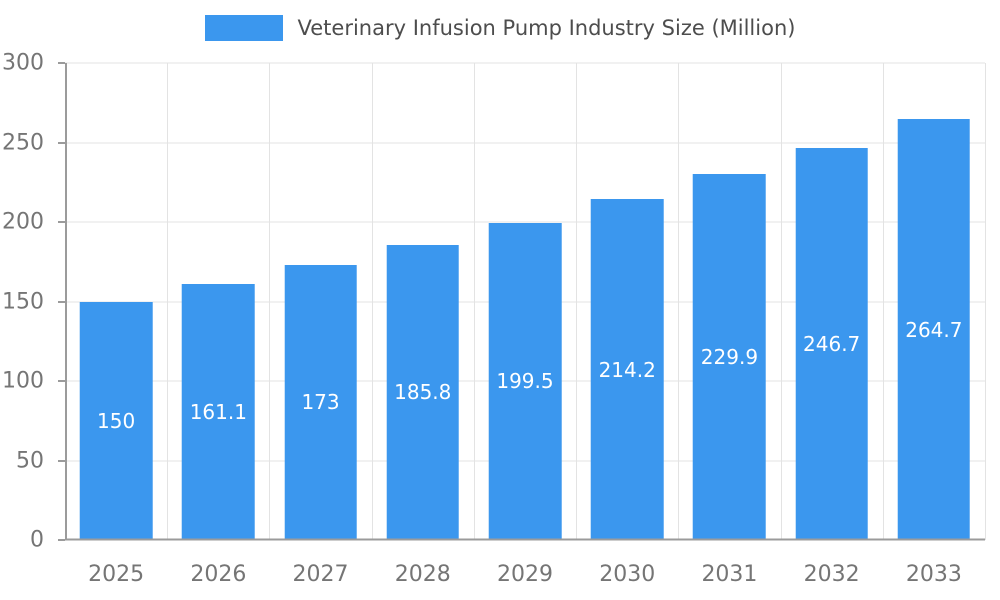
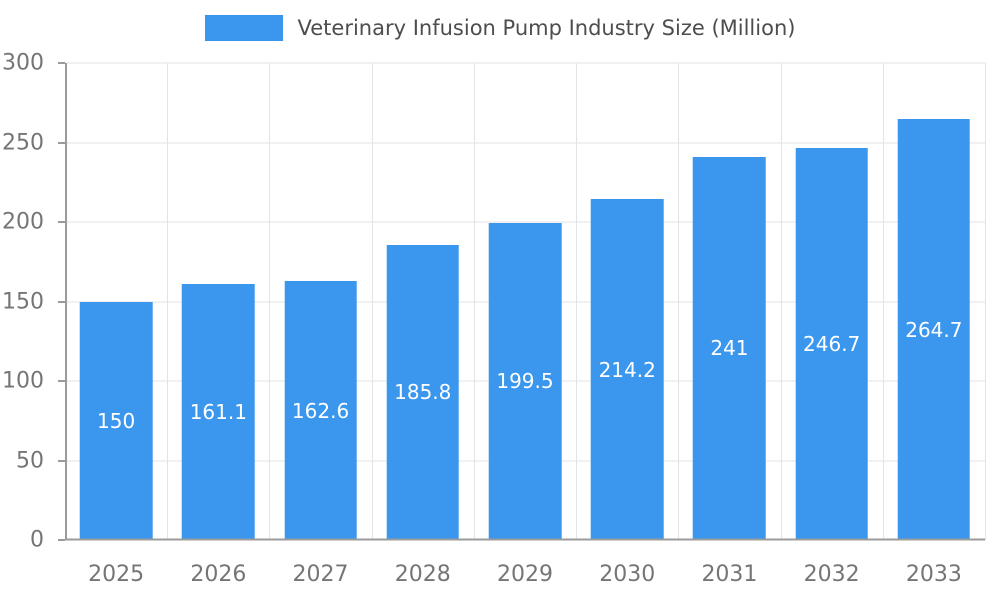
2027: 173 -> 162.6
2031: 229.9 -> 241
